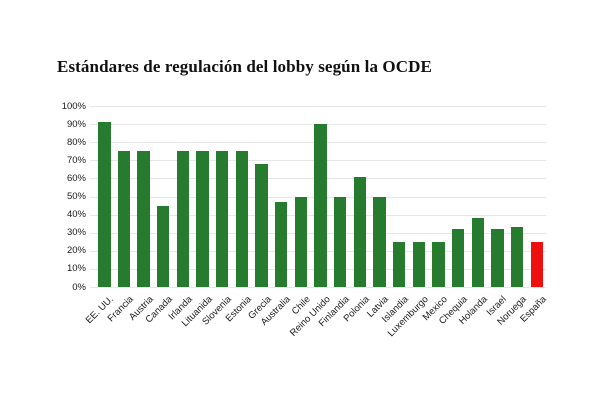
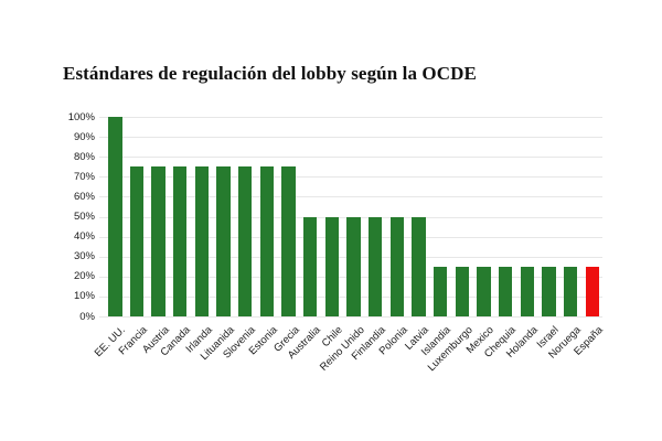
EE. UU.: 91% -> 100%
Canada: 45% -> 75%
Grecia: 68% -> 75%
Australia: 47% -> 50%
Reino Unido: 90% -> 50%
Polonia: 61% -> 50%
Chequia: 32% -> 25%
Holanda: 38% -> 25%
Israel: 32% -> 25%
Noruega: 33% -> 25%
